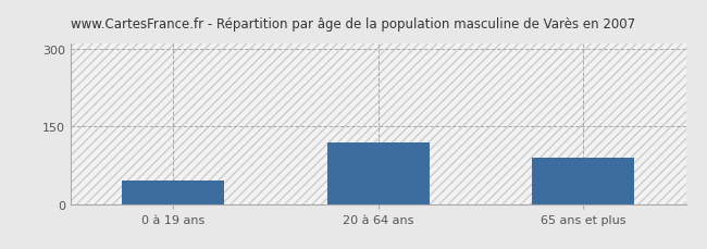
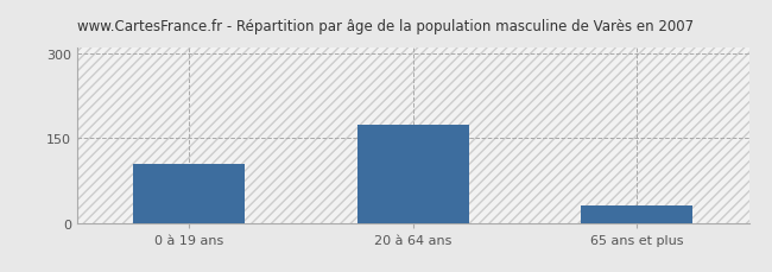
0 à 19 ans: 45 -> 105
20 à 64 ans: 120 -> 175
65 ans et plus: 90 -> 30
